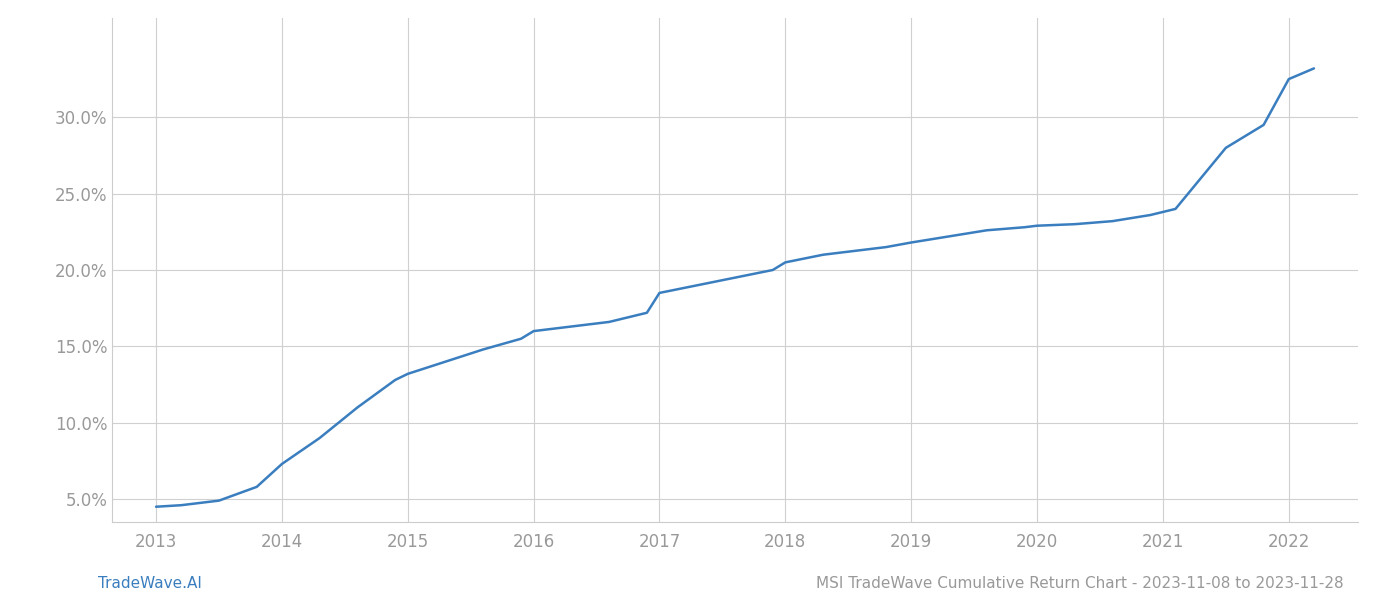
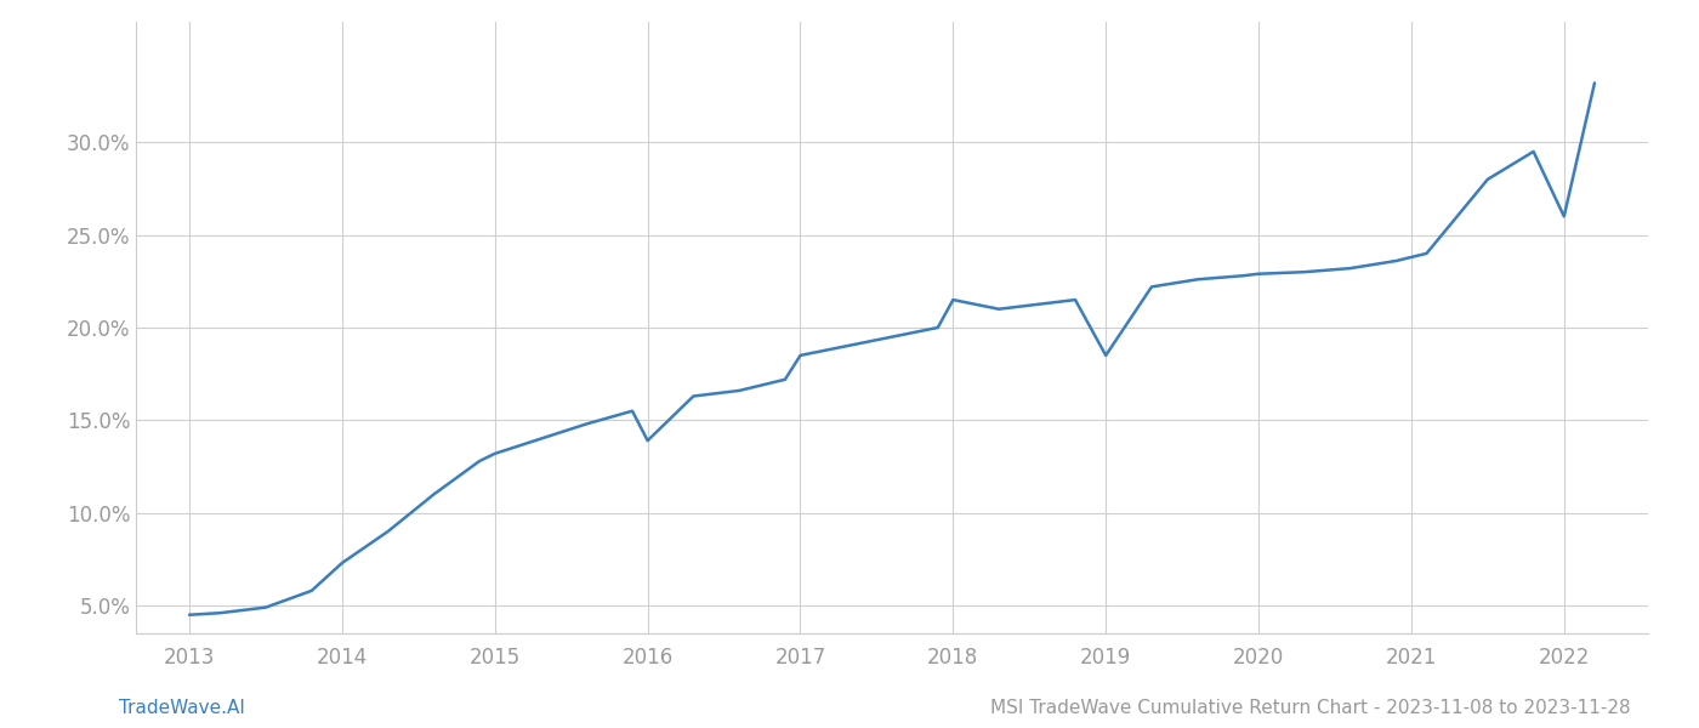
2016: 16.0% -> 13.9%
2018: 20.5% -> 21.5%
2019: 21.8% -> 18.5%
2022: 32.5% -> 26.0%
